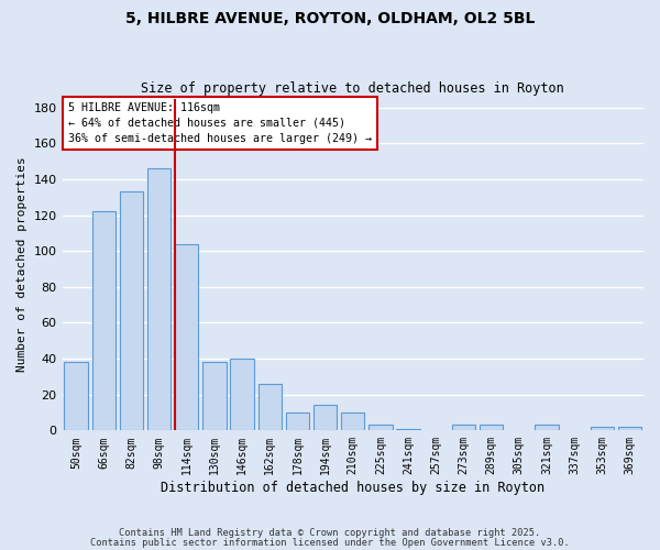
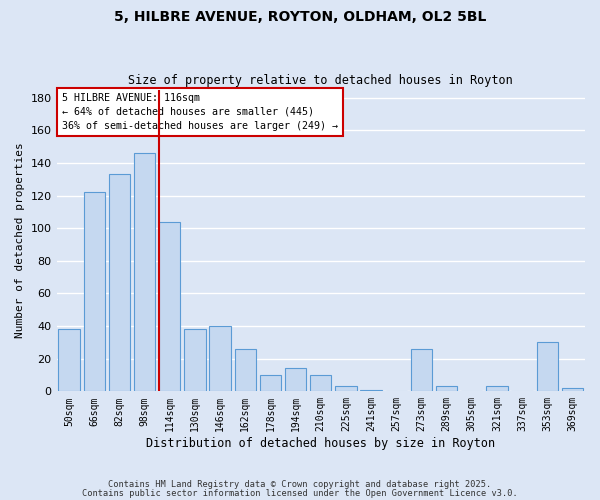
273sqm: 3 -> 26
353sqm: 2 -> 30
